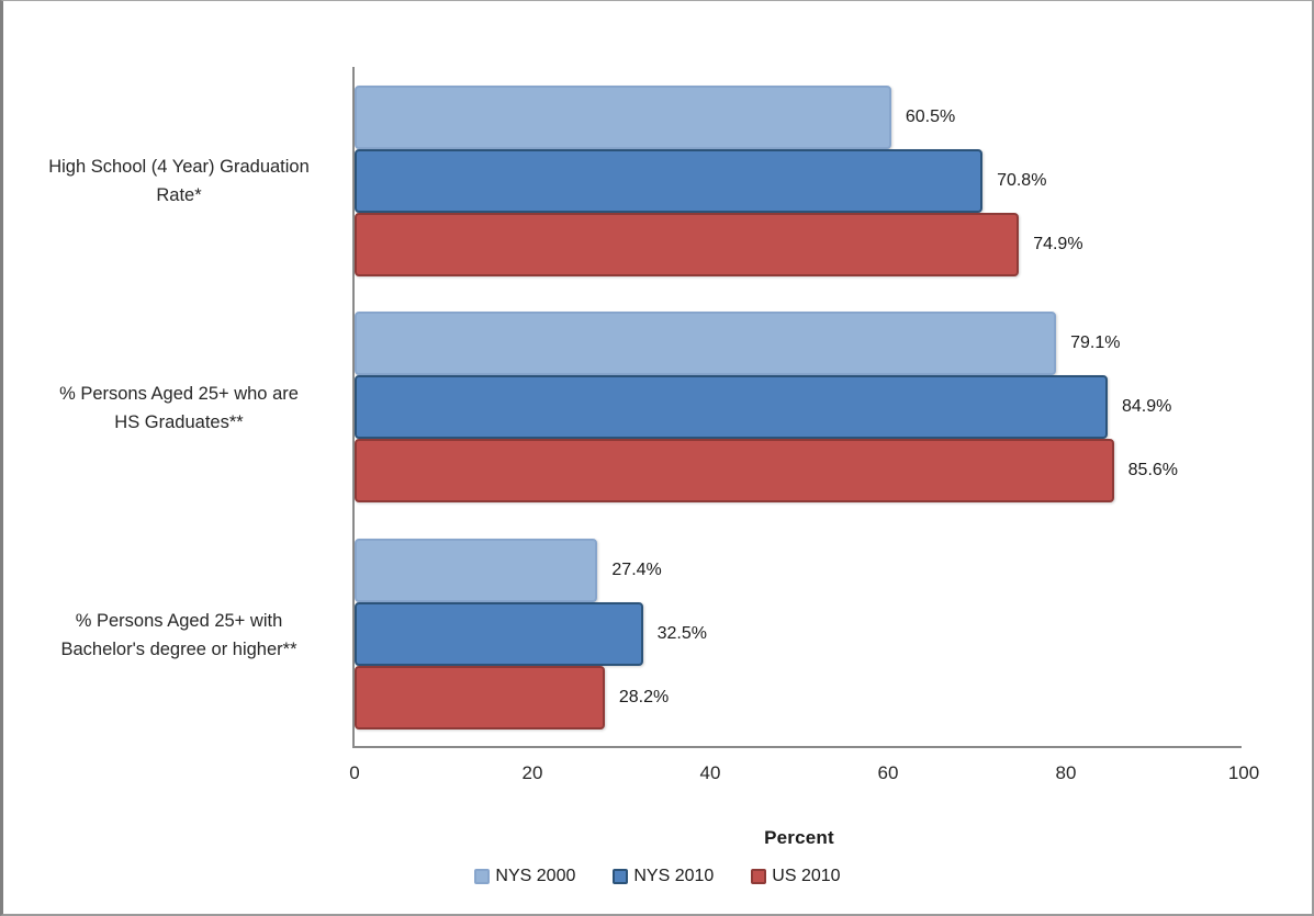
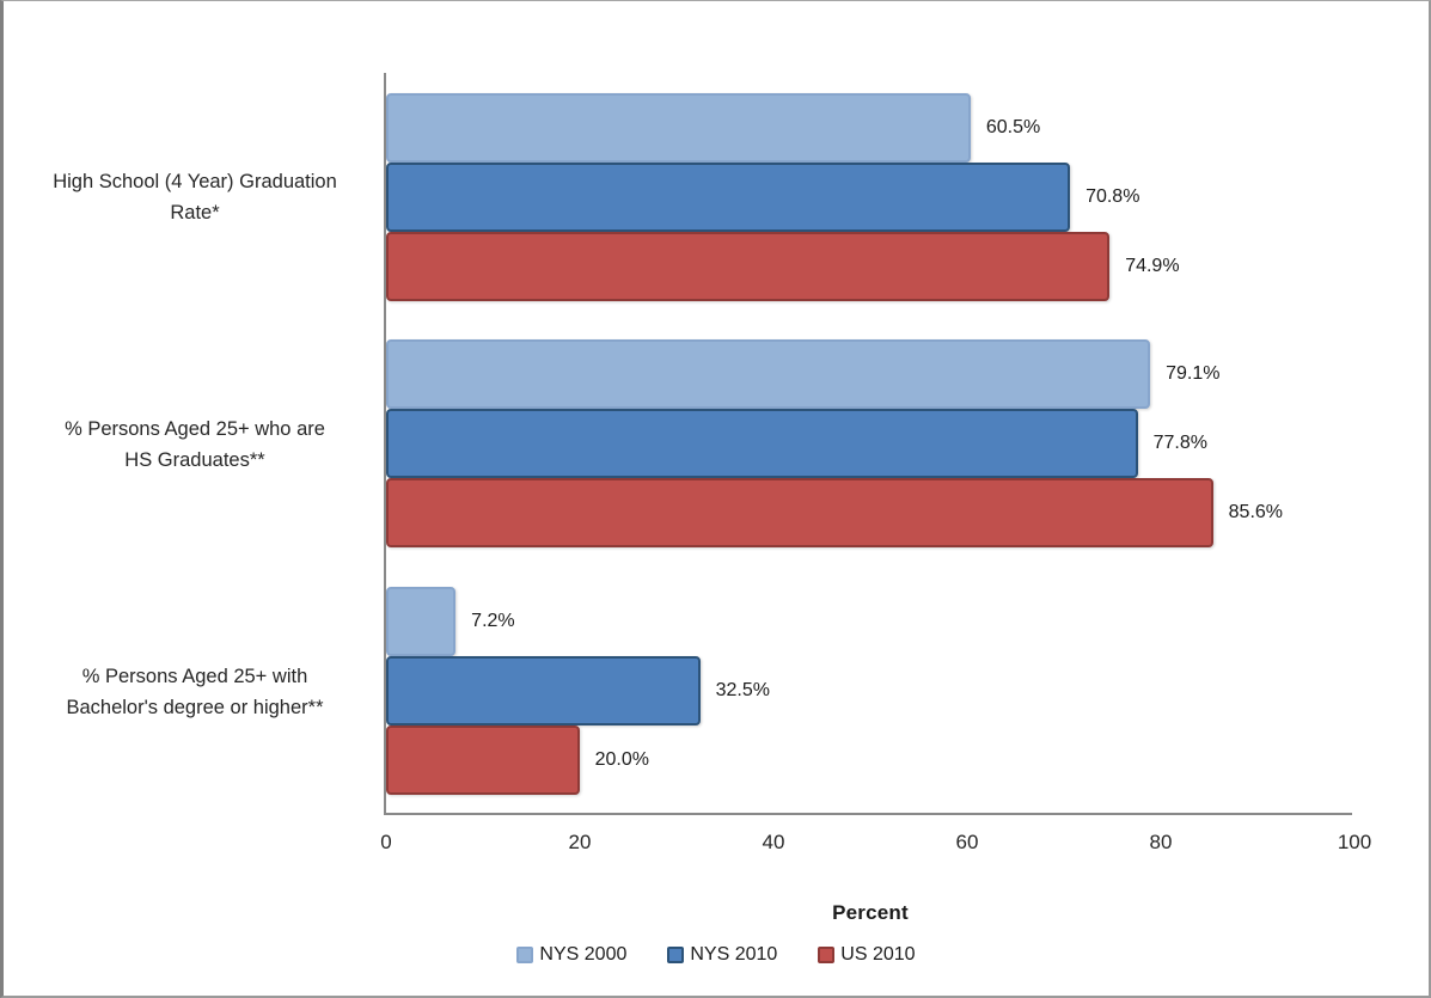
NYS 2010/% Persons Aged 25+ who are HS Graduates**: 84.9% -> 77.8%
NYS 2000/% Persons Aged 25+ with Bachelor's degree or higher**: 27.4% -> 7.2%
US 2010/% Persons Aged 25+ with Bachelor's degree or higher**: 28.2% -> 20.0%
